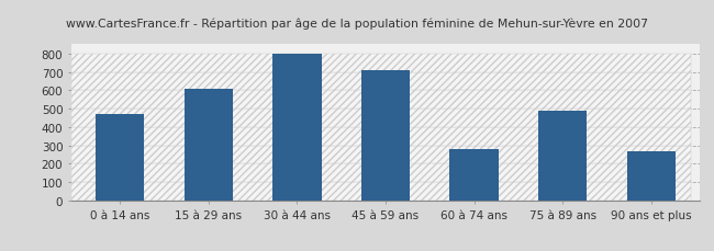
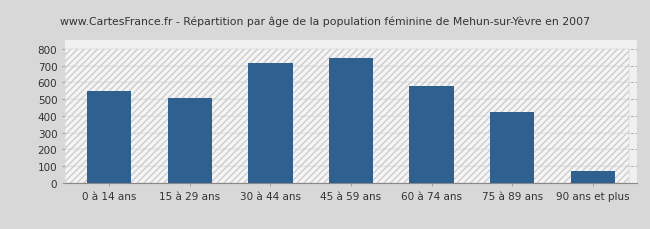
0 à 14 ans: 470 -> 550
15 à 29 ans: 610 -> 510
30 à 44 ans: 800 -> 720
45 à 59 ans: 710 -> 750
60 à 74 ans: 280 -> 580
75 à 89 ans: 490 -> 420
90 ans et plus: 270 -> 70
